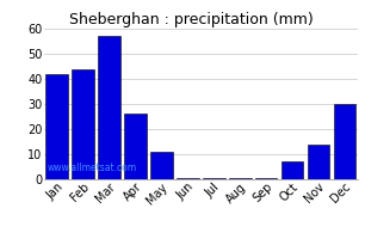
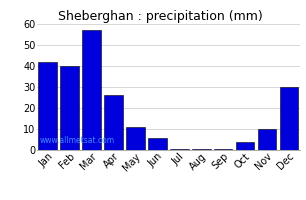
Feb: 44.0 -> 40.0
Jun: 0.5 -> 5.5
Oct: 7.0 -> 4.0
Nov: 14.0 -> 10.0
